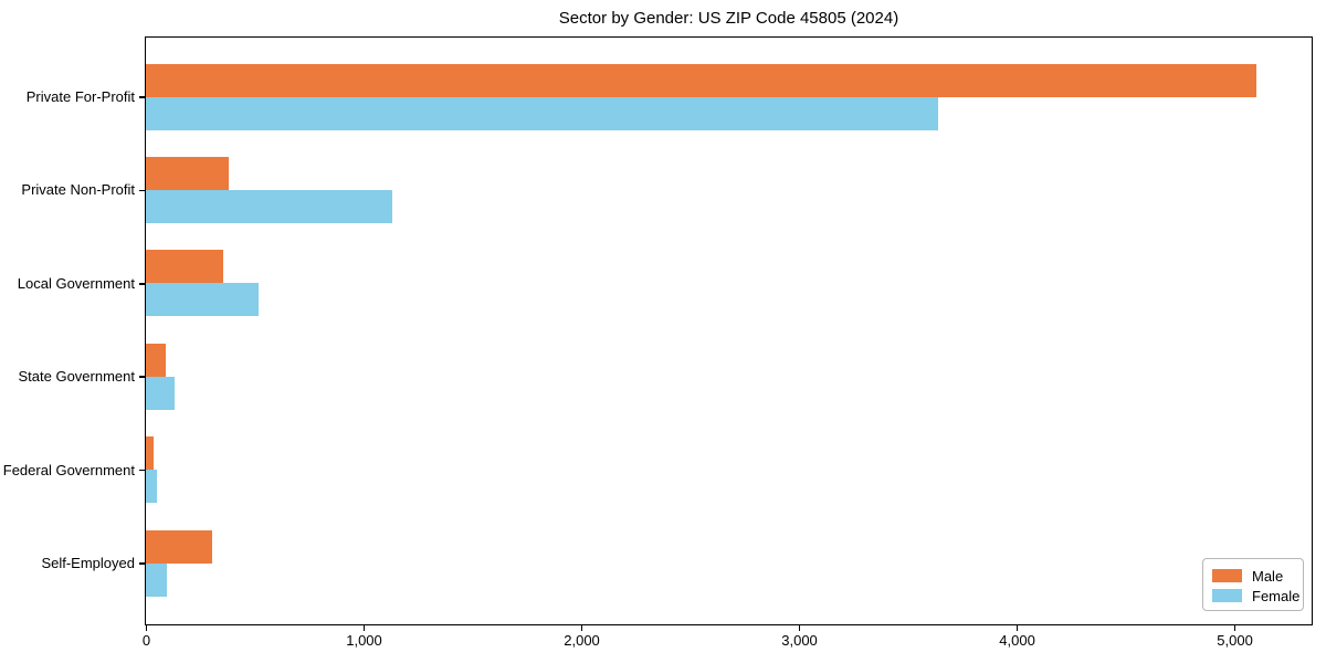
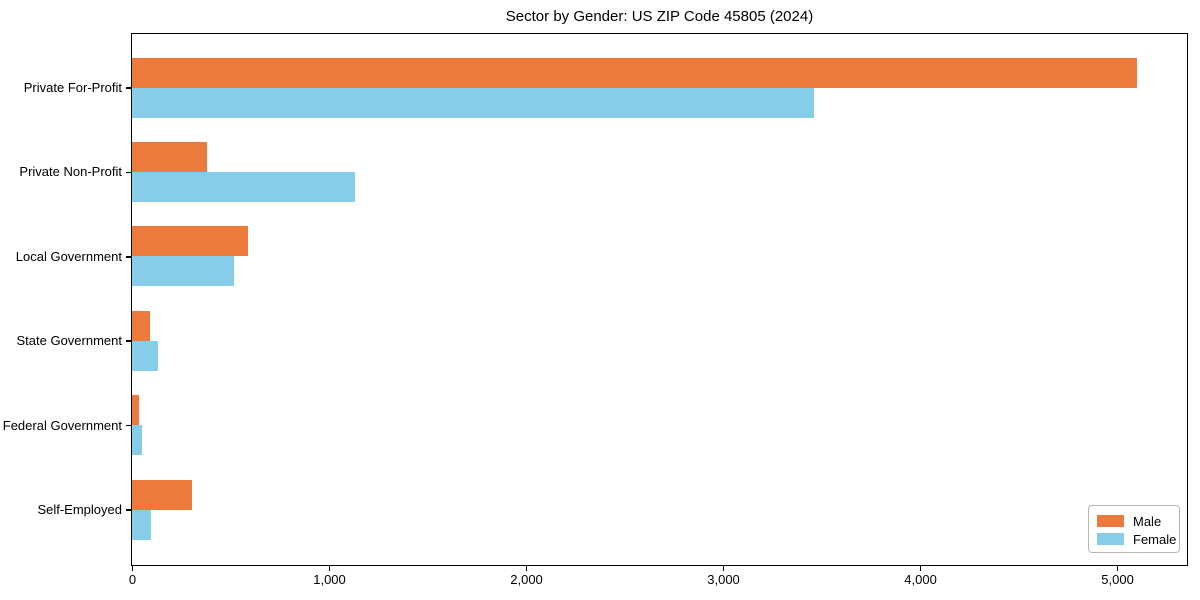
Female/Private For-Profit: 3640 -> 3460
Male/Local Government: 360 -> 590
